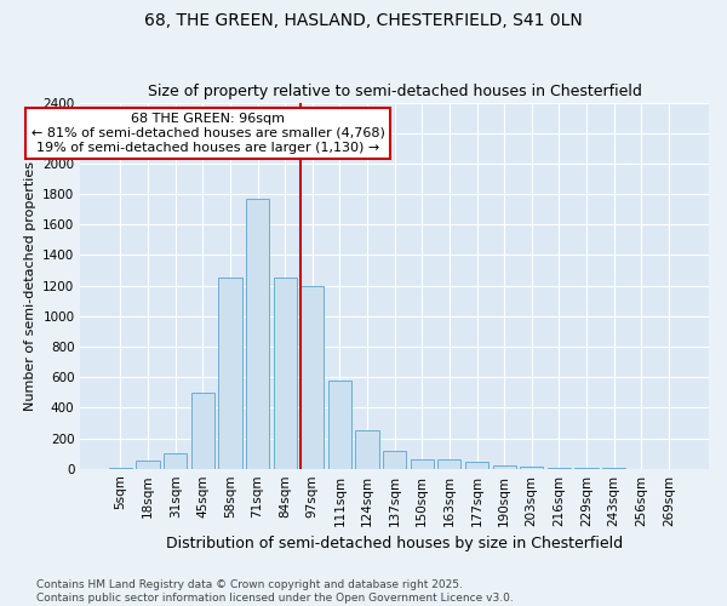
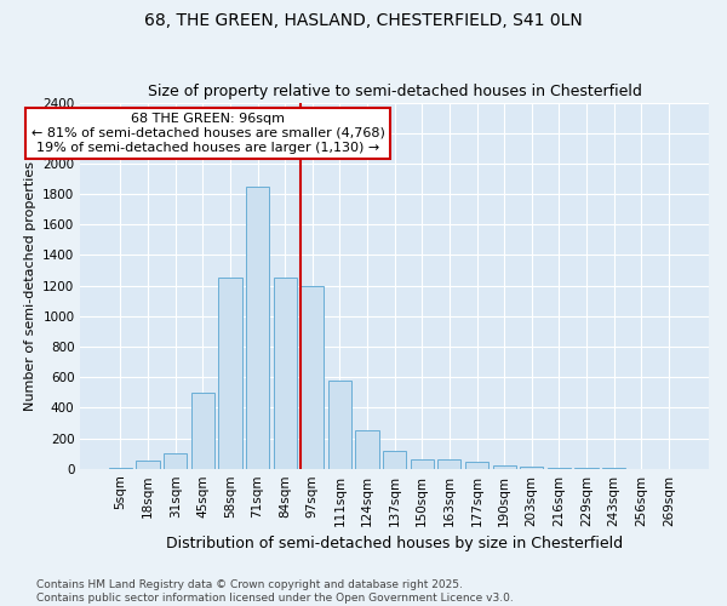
71sqm: 1770 -> 1850
